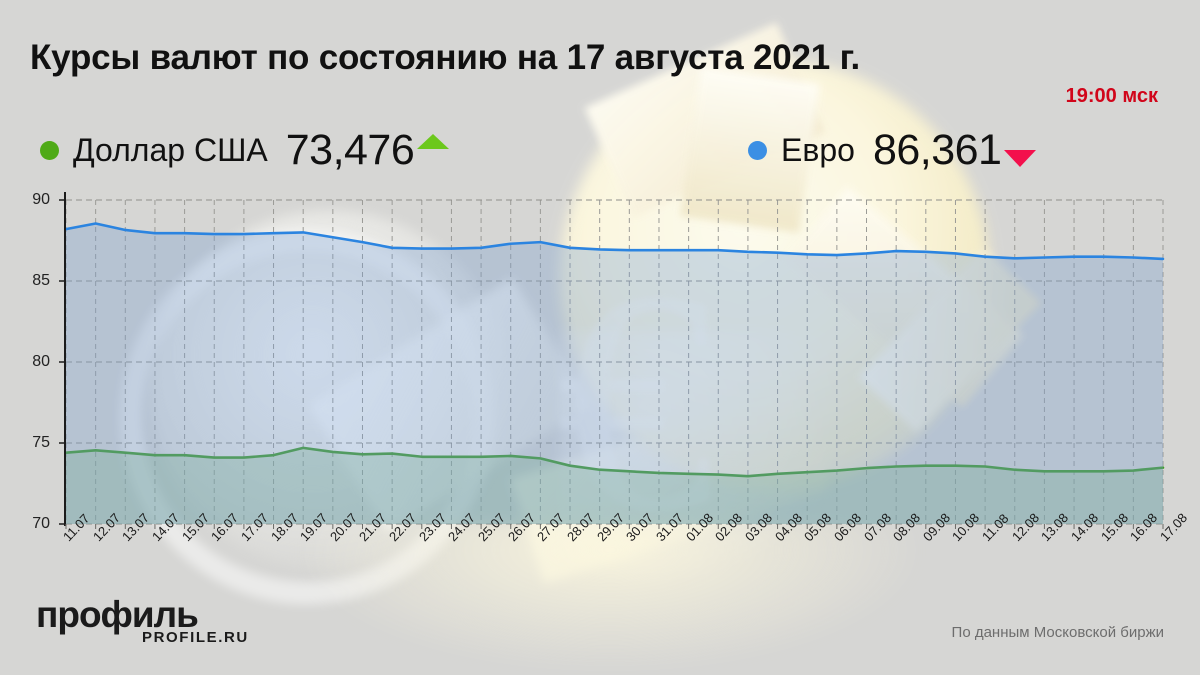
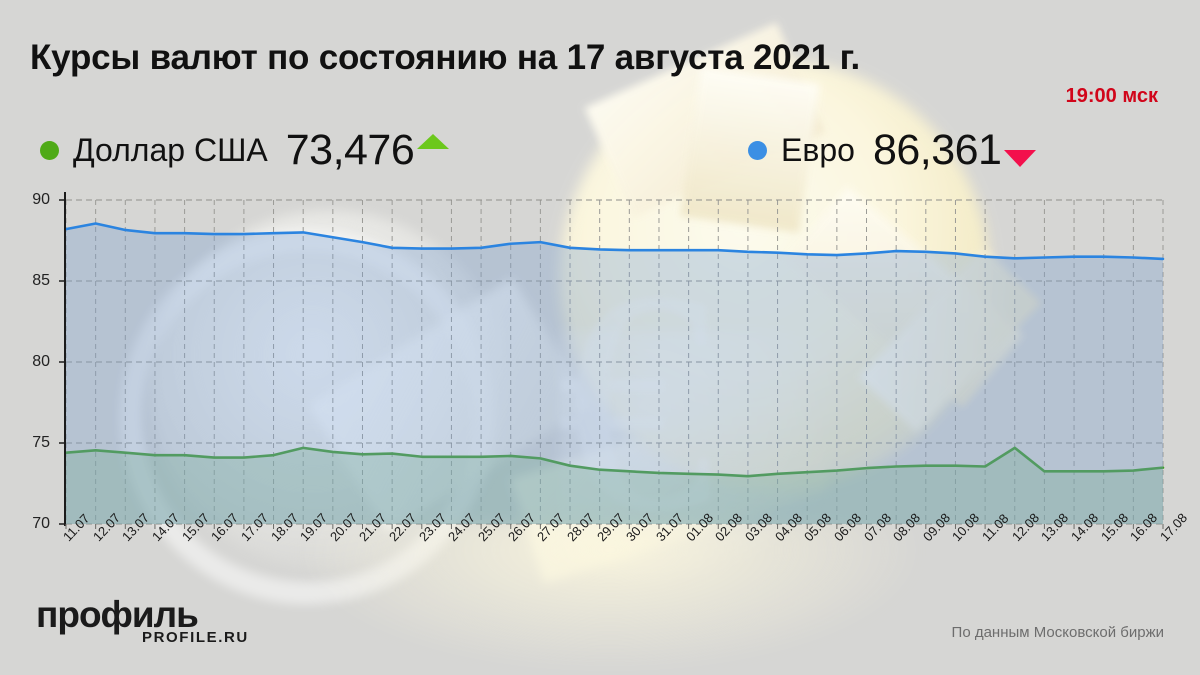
Доллар США/12.08: 73.3 -> 74.7
